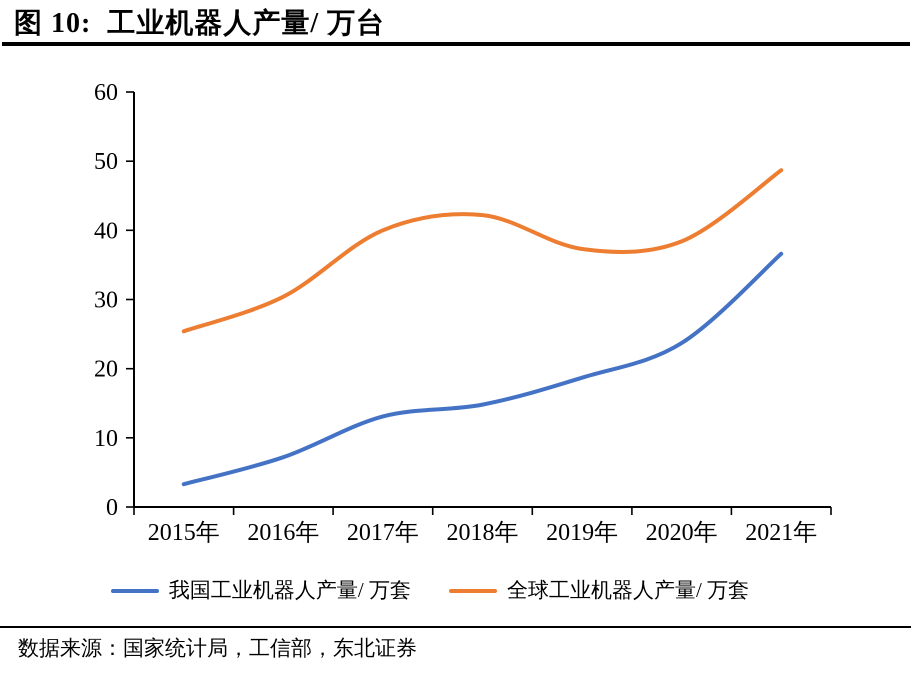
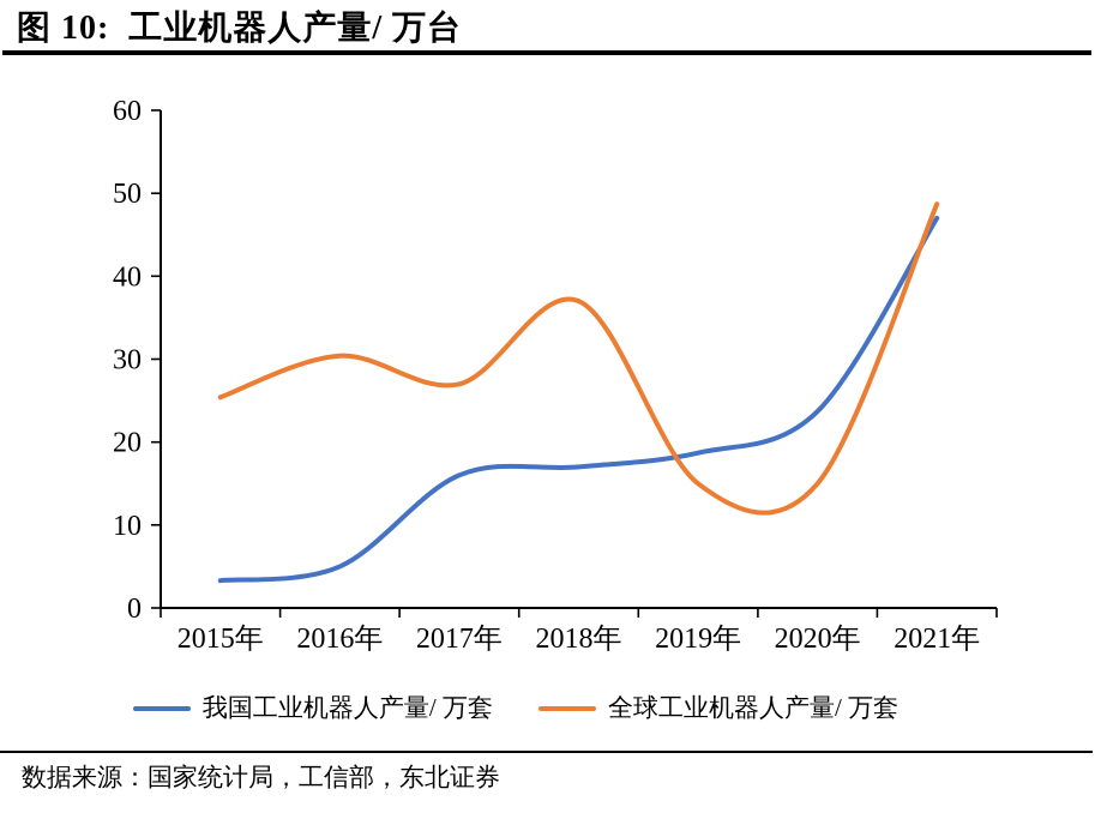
我国工业机器人产量/ 万套/2016年: 7 -> 5
我国工业机器人产量/ 万套/2017年: 13 -> 16
全球工业机器人产量/ 万套/2017年: 40 -> 27
我国工业机器人产量/ 万套/2018年: 15 -> 17
全球工业机器人产量/ 万套/2018年: 42 -> 37
全球工业机器人产量/ 万套/2019年: 37 -> 15
全球工业机器人产量/ 万套/2020年: 38 -> 15
我国工业机器人产量/ 万套/2021年: 37 -> 47
